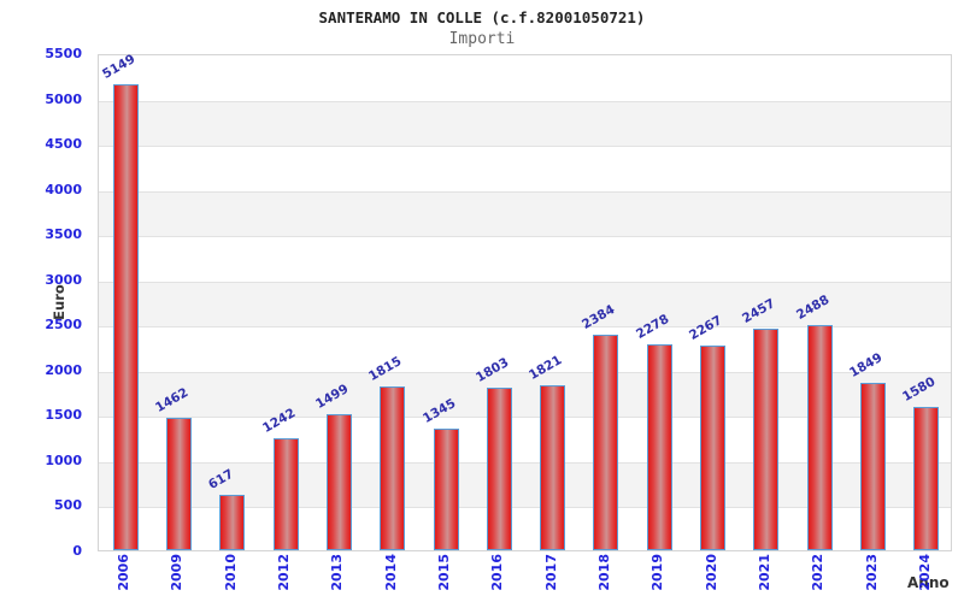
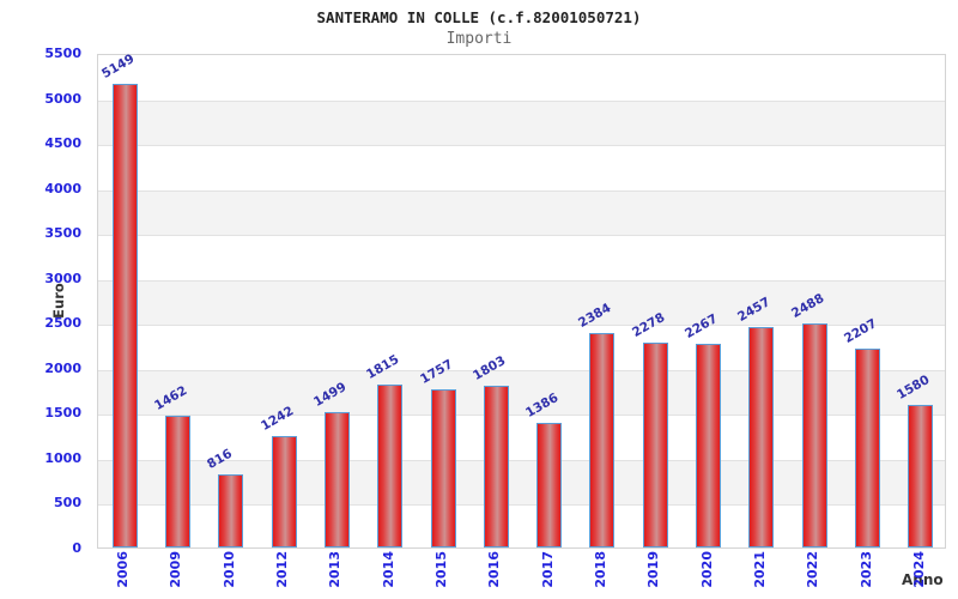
2010: 617 -> 816
2015: 1345 -> 1757
2017: 1821 -> 1386
2023: 1849 -> 2207
